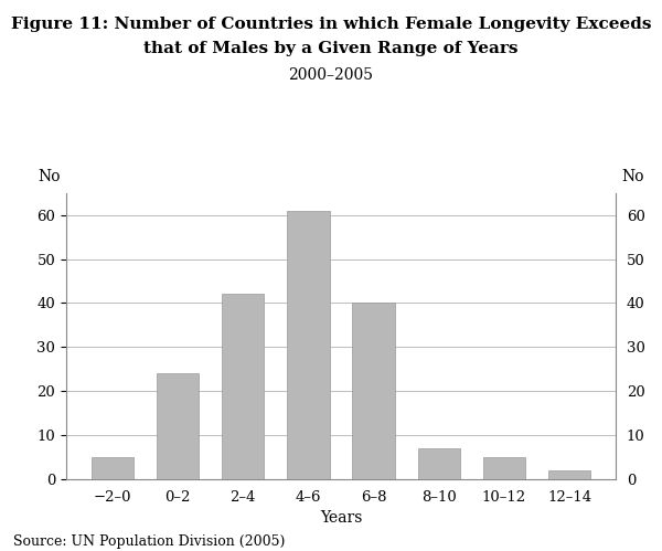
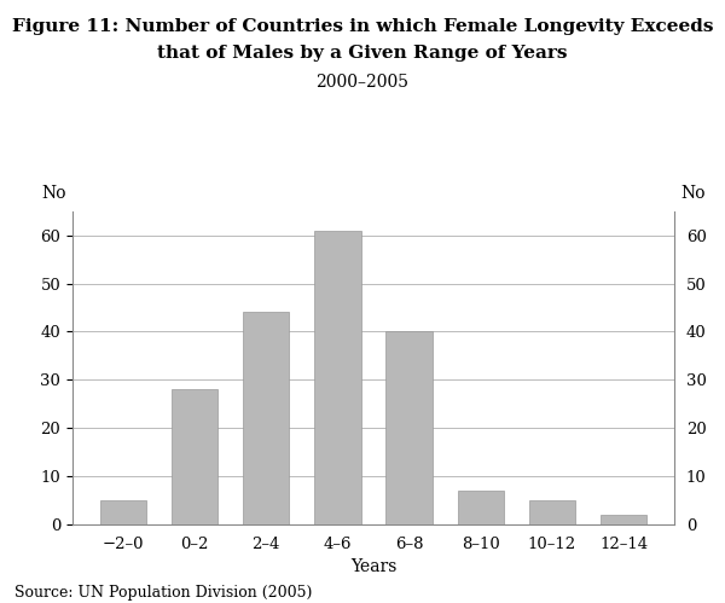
0–2: 24 -> 28
2–4: 42 -> 44
